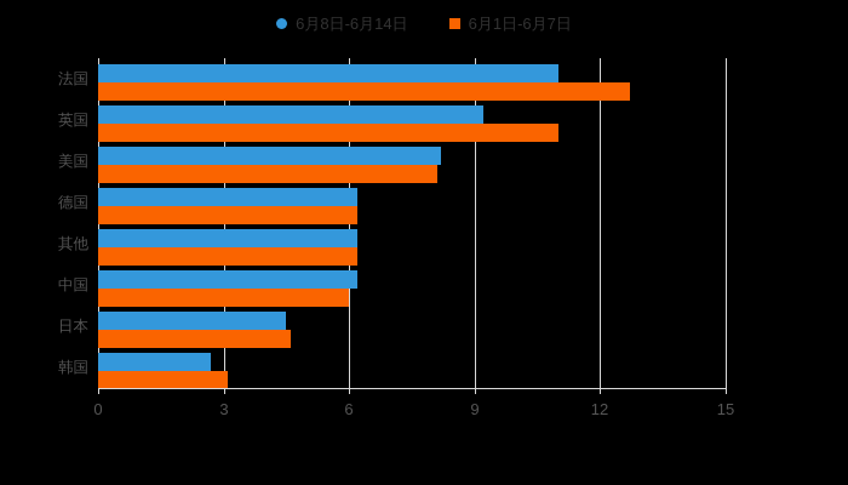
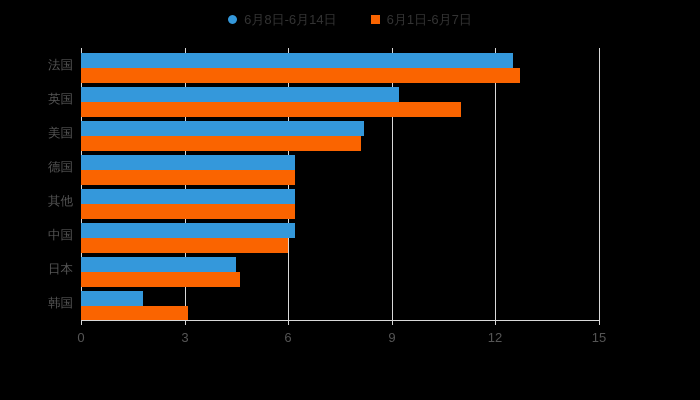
6月8日-6月14日/法国: 11.0 -> 12.5
6月8日-6月14日/韩国: 2.7 -> 1.8
